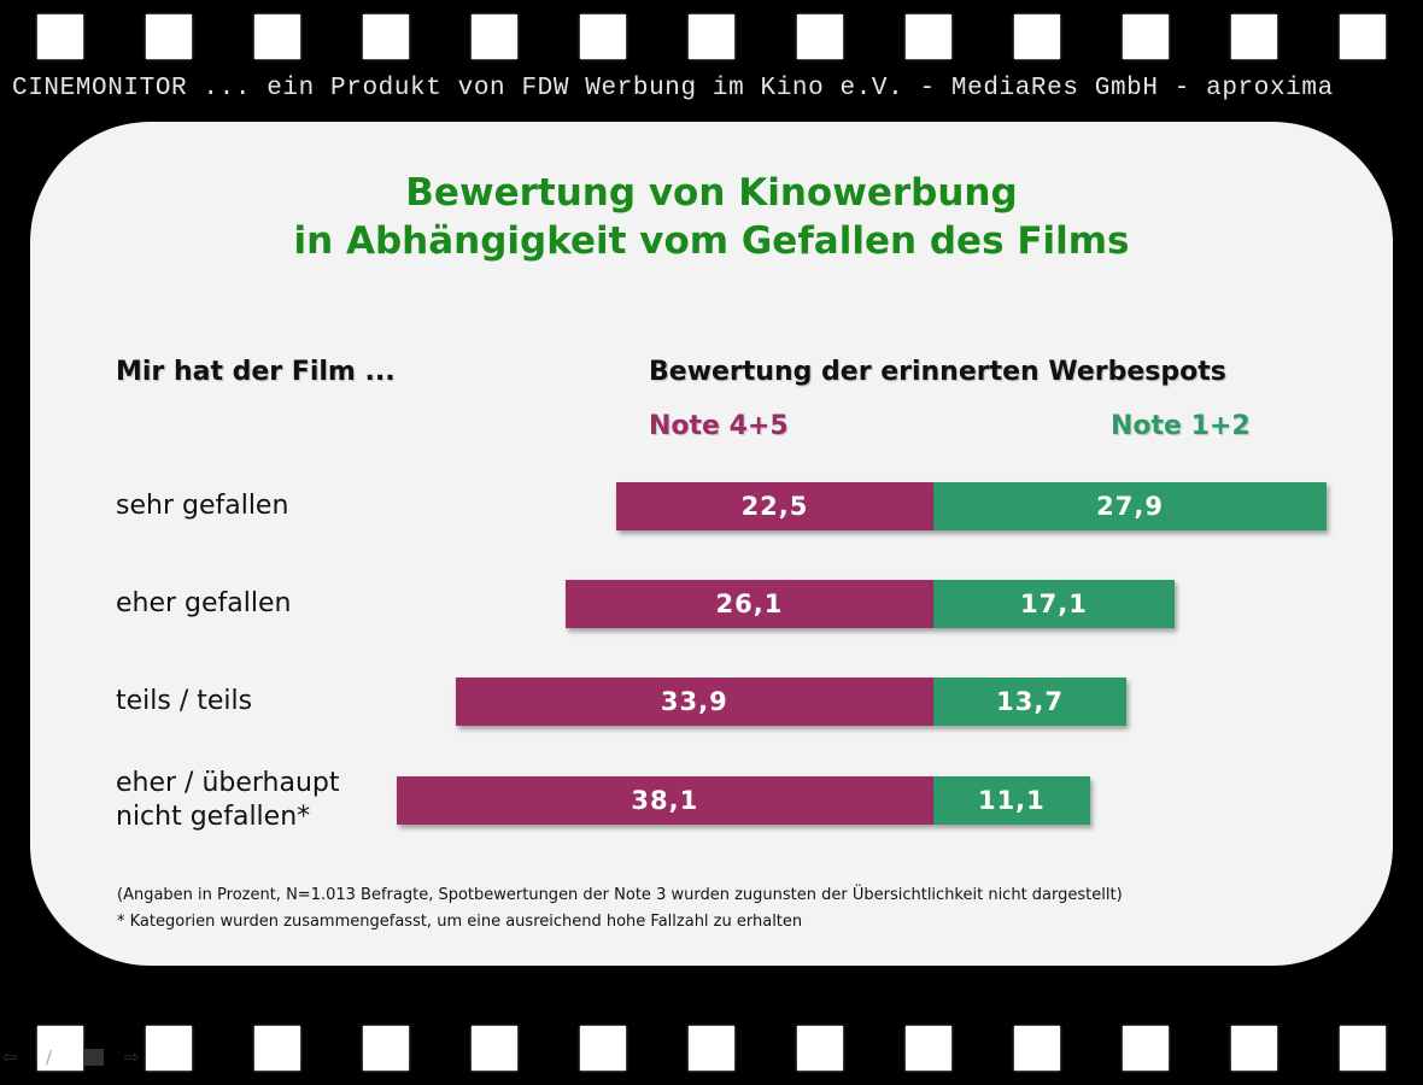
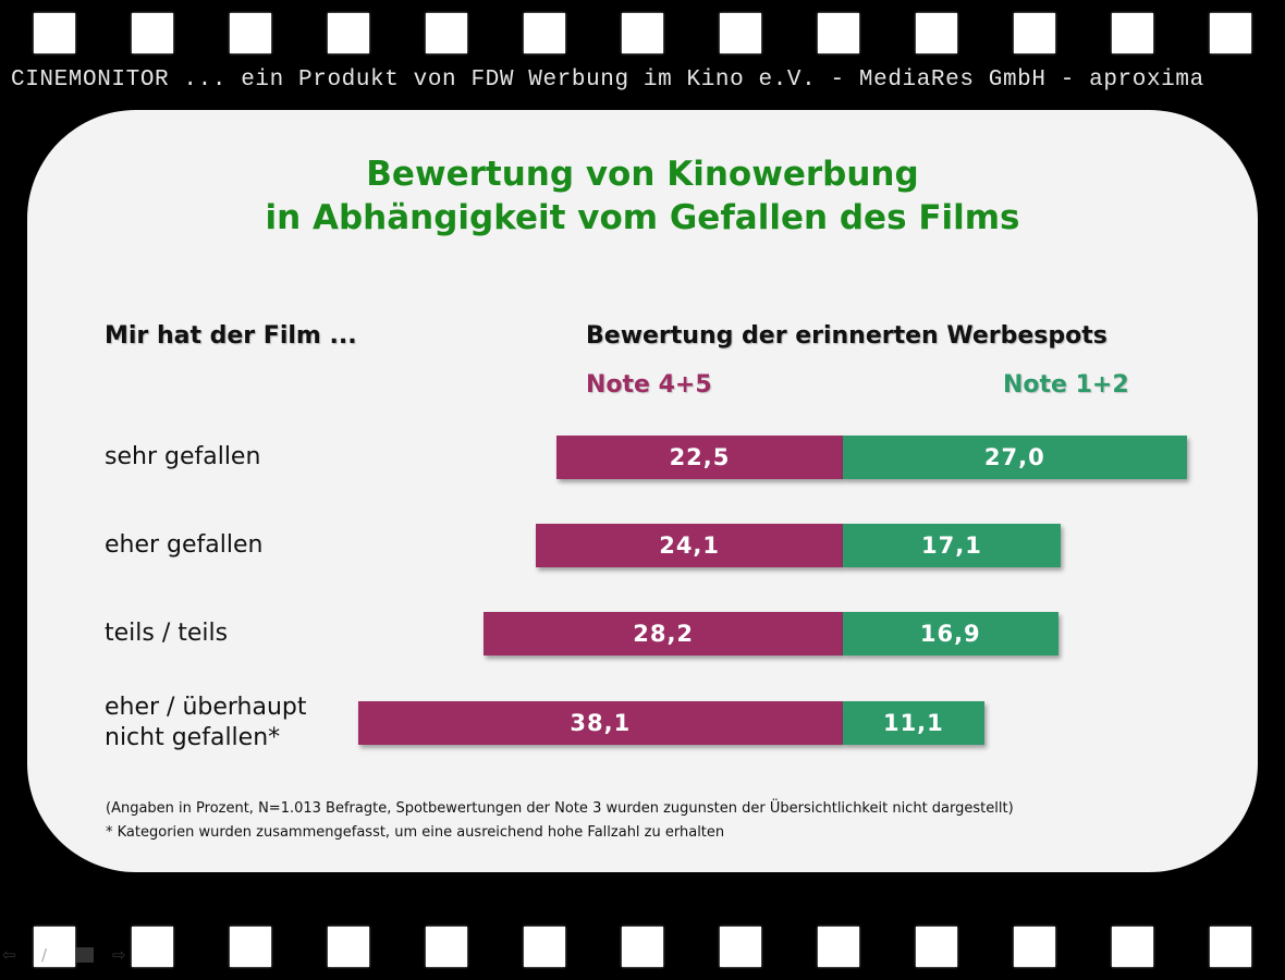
Note 1+2/sehr gefallen: 27,9 -> 27,0
Note 4+5/eher gefallen: 26,1 -> 24,1
Note 4+5/teils / teils: 33,9 -> 28,2
Note 1+2/teils / teils: 13,7 -> 16,9
